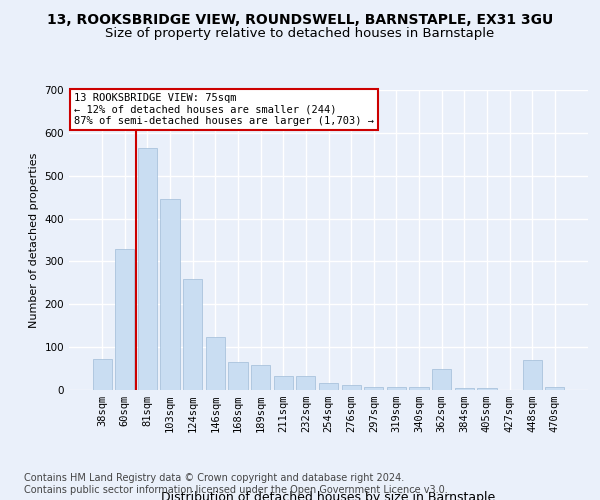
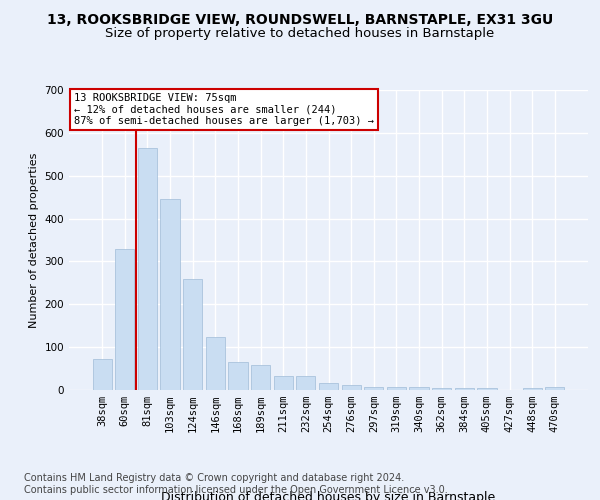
362sqm: 50 -> 5
448sqm: 70 -> 5
